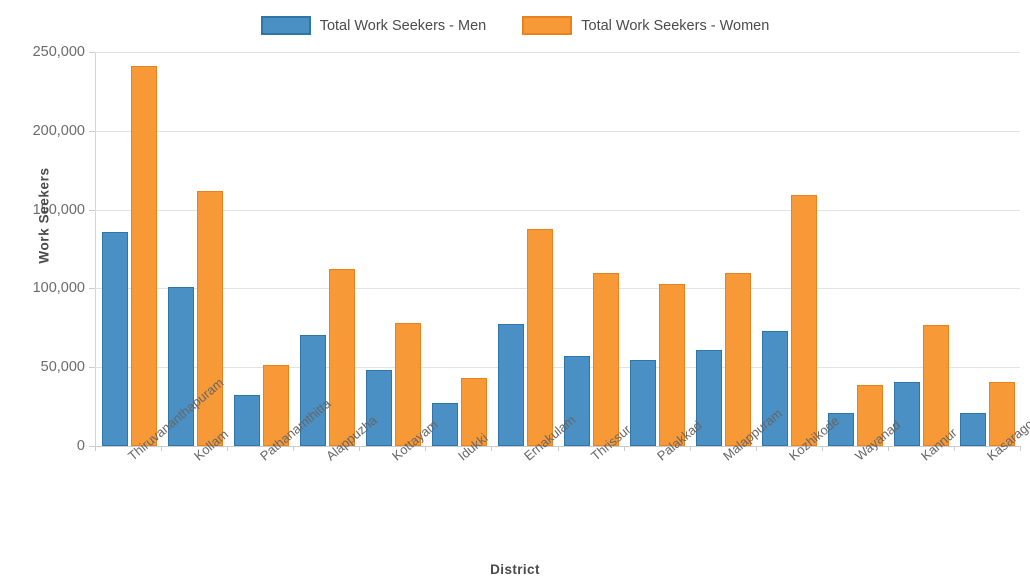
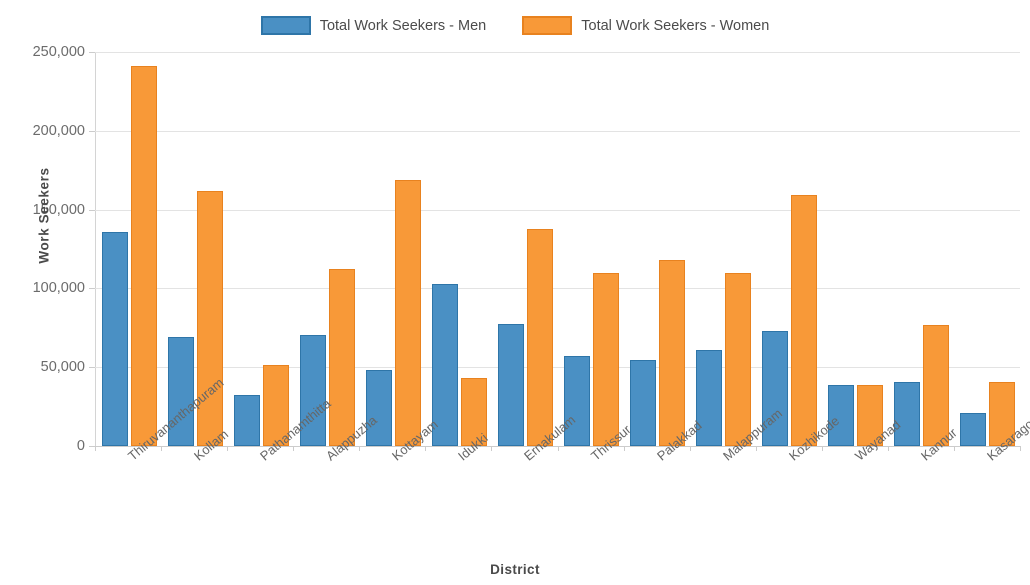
Total Work Seekers - Men/Kollam: 101000 -> 69000
Total Work Seekers - Women/Kottayam: 78000 -> 169000
Total Work Seekers - Men/Idukki: 28000 -> 103000
Total Work Seekers - Women/Palakkad: 102000 -> 118000
Total Work Seekers - Men/Wayanad: 21000 -> 39000
